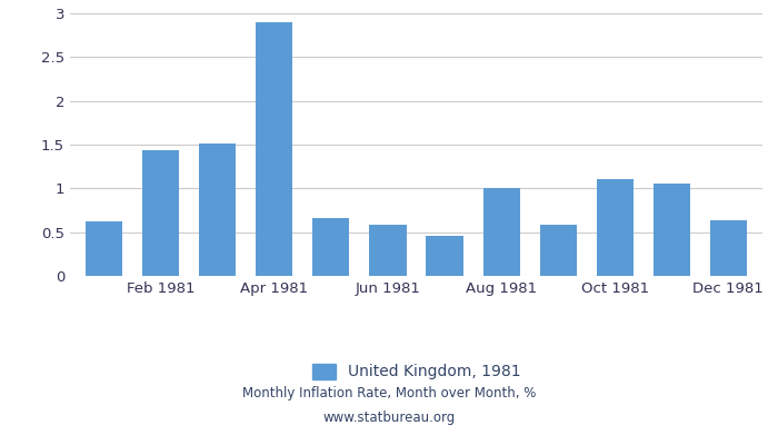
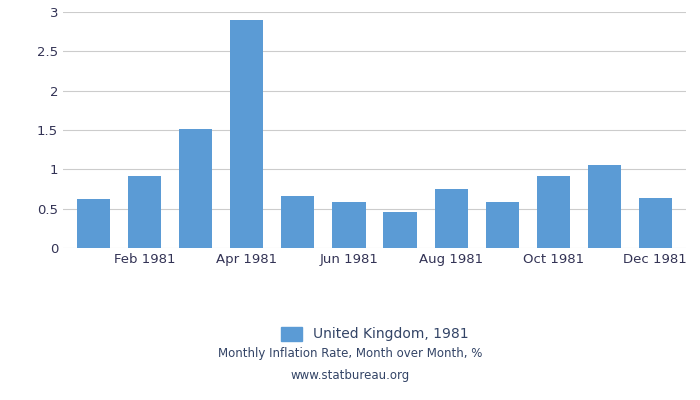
Feb 1981: 1.44 -> 0.91
Aug 1981: 1.00 -> 0.75
Oct 1981: 1.10 -> 0.91
